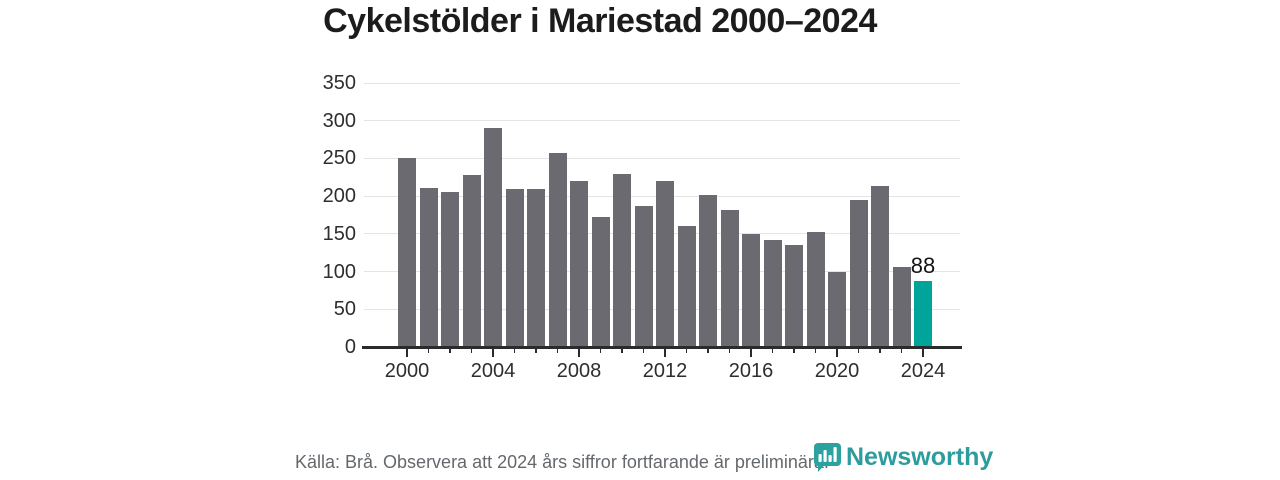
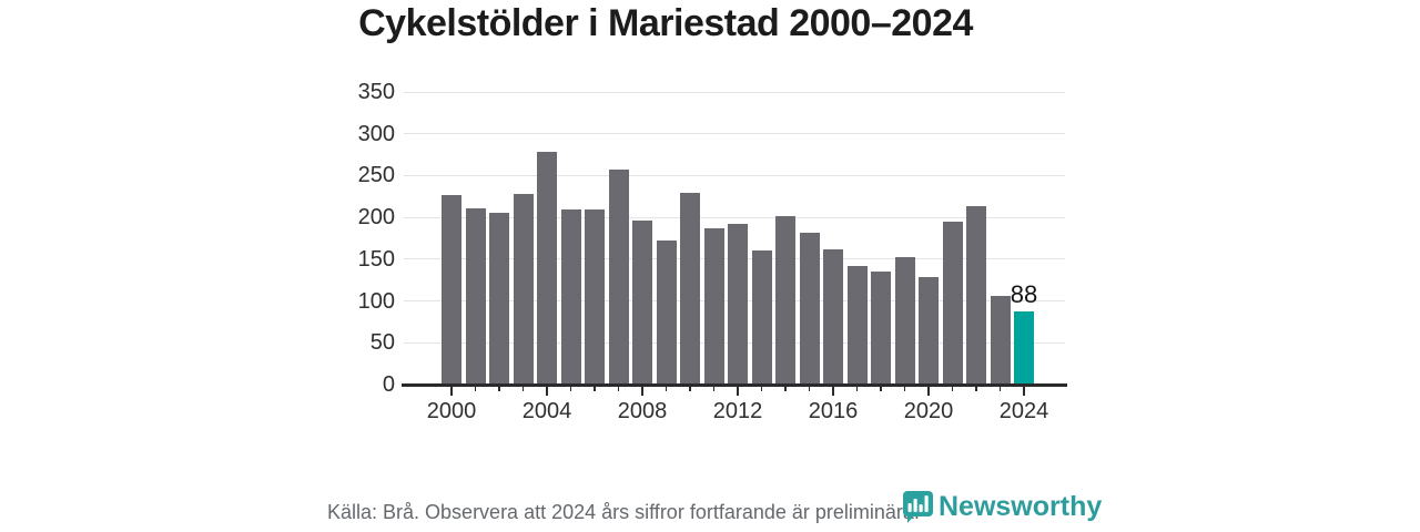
2000: 250 -> 230
2004: 290 -> 280
2008: 220 -> 200
2012: 220 -> 190
2016: 150 -> 160
2020: 100 -> 130
